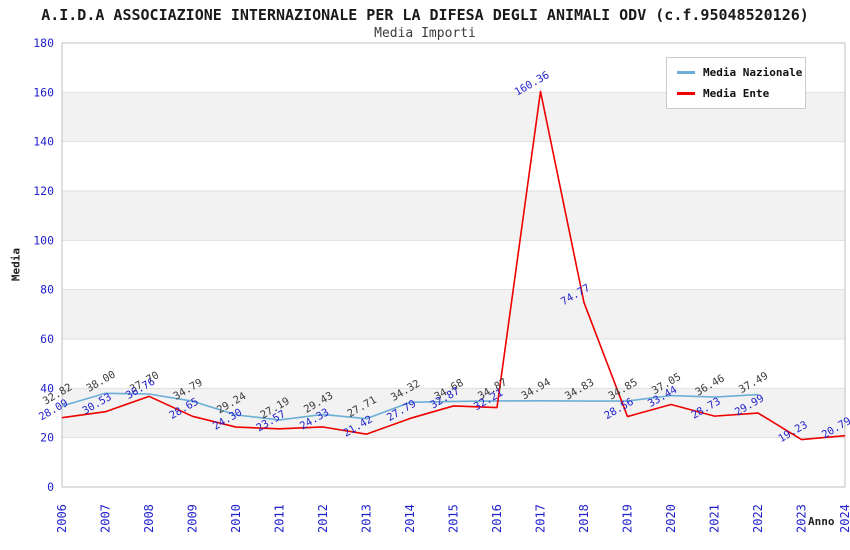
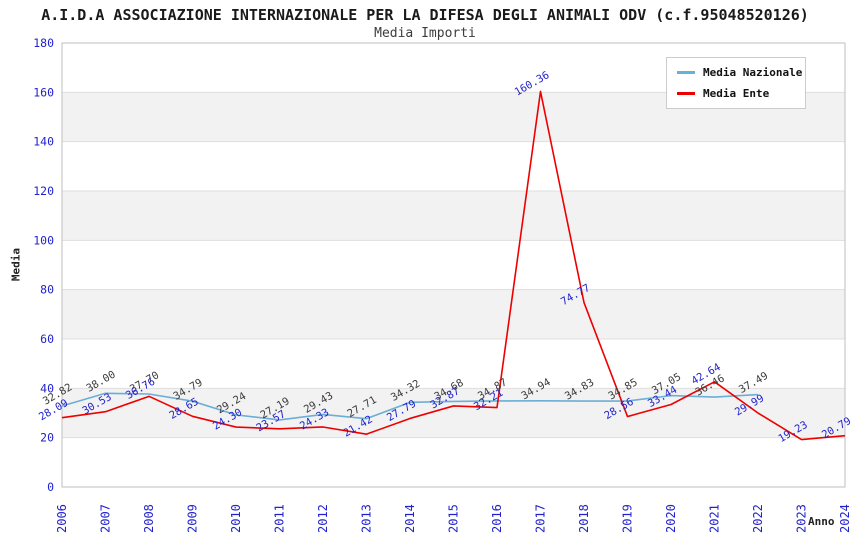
Media Ente/2021: 28.73 -> 42.64
